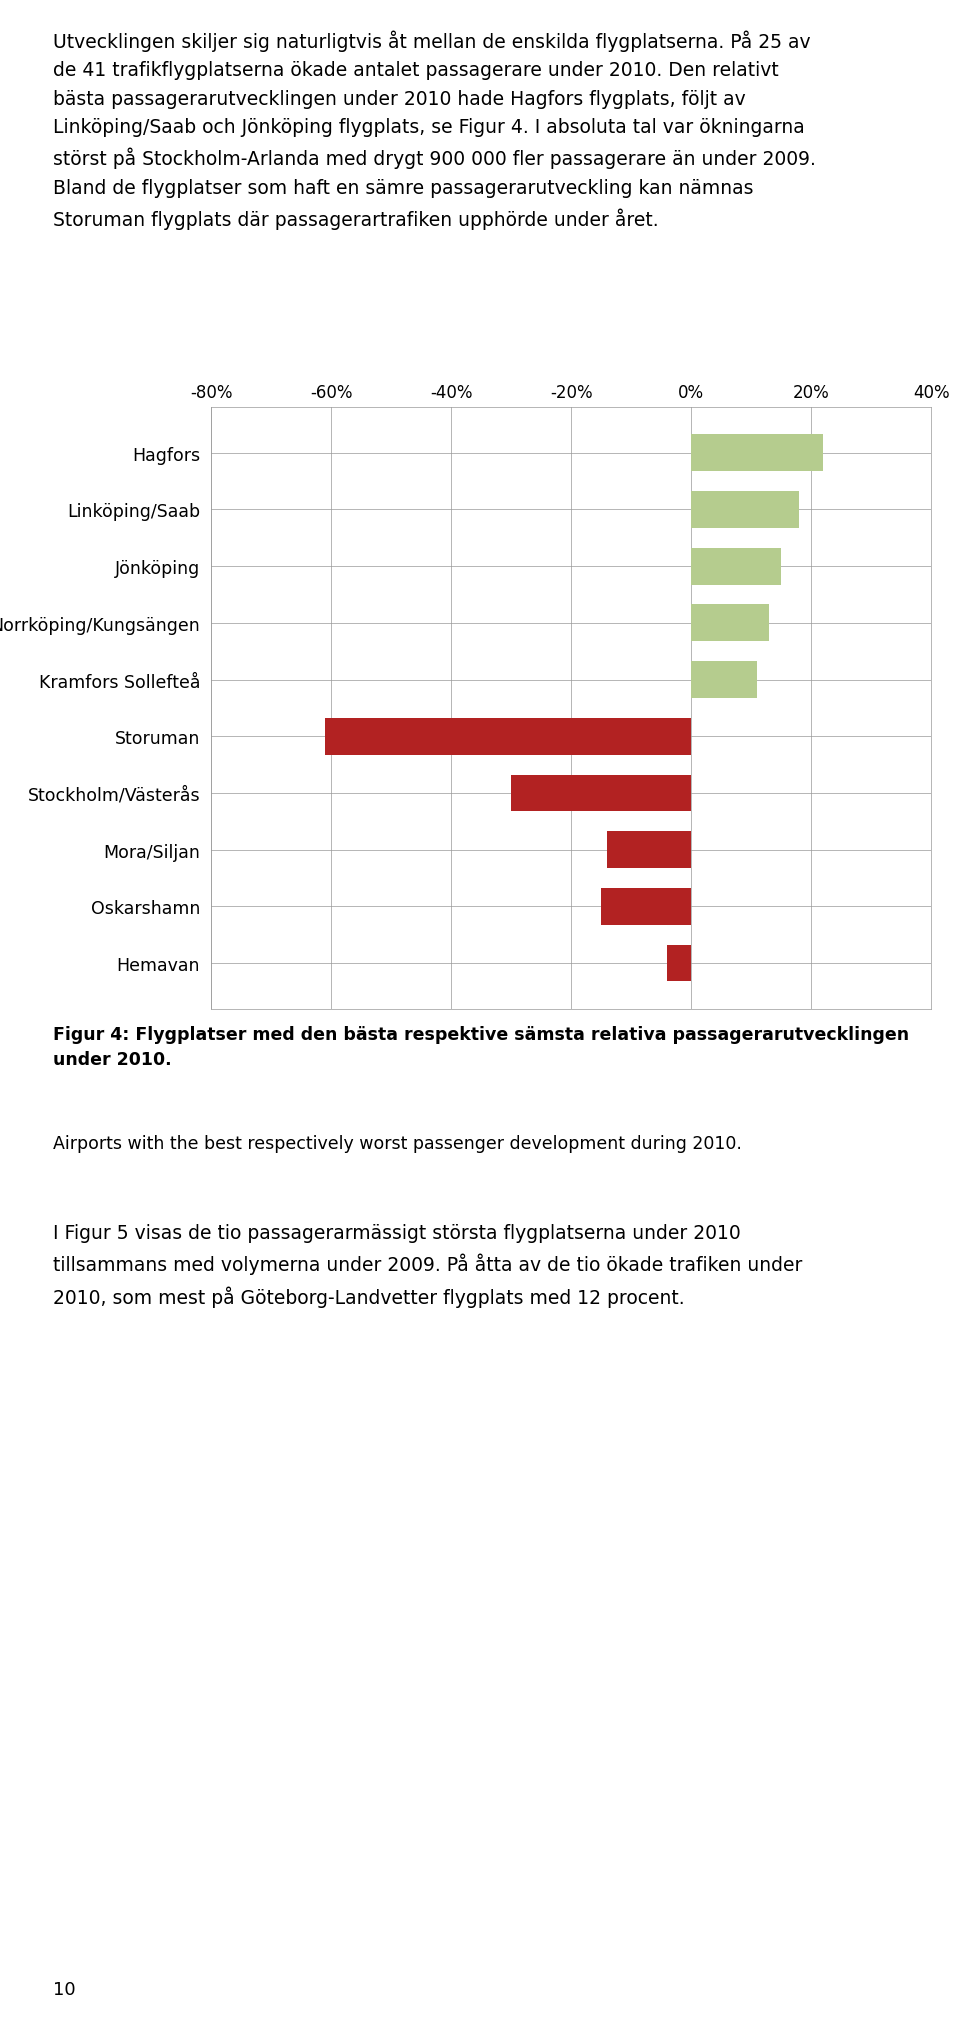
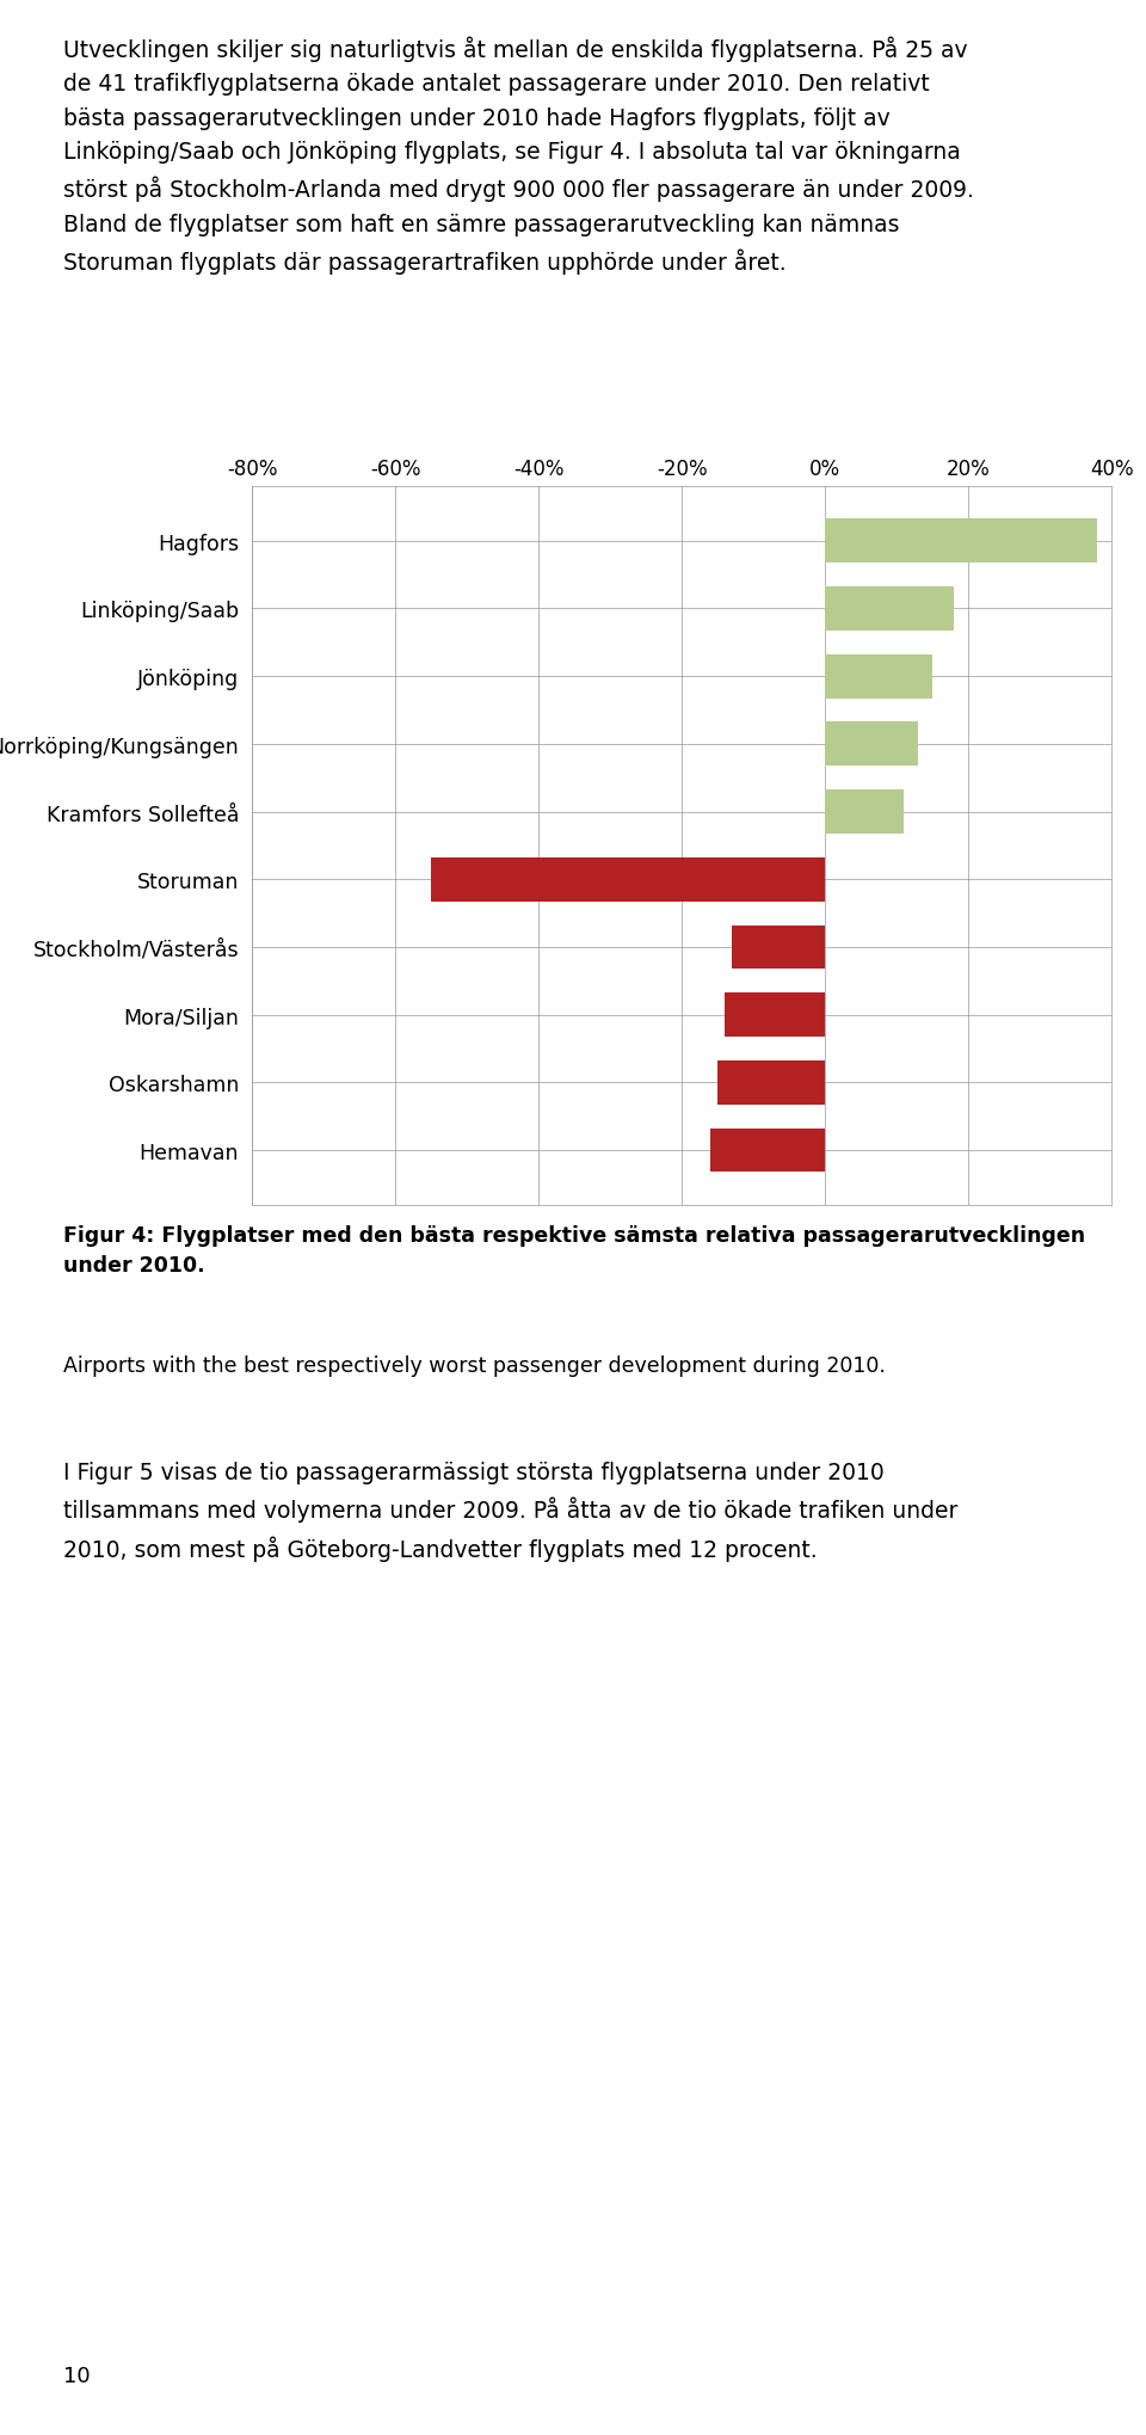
Hagfors: 22% -> 38%
Storuman: -61% -> -55%
Stockholm/Västerås: -30% -> -13%
Hemavan: -4% -> -16%
